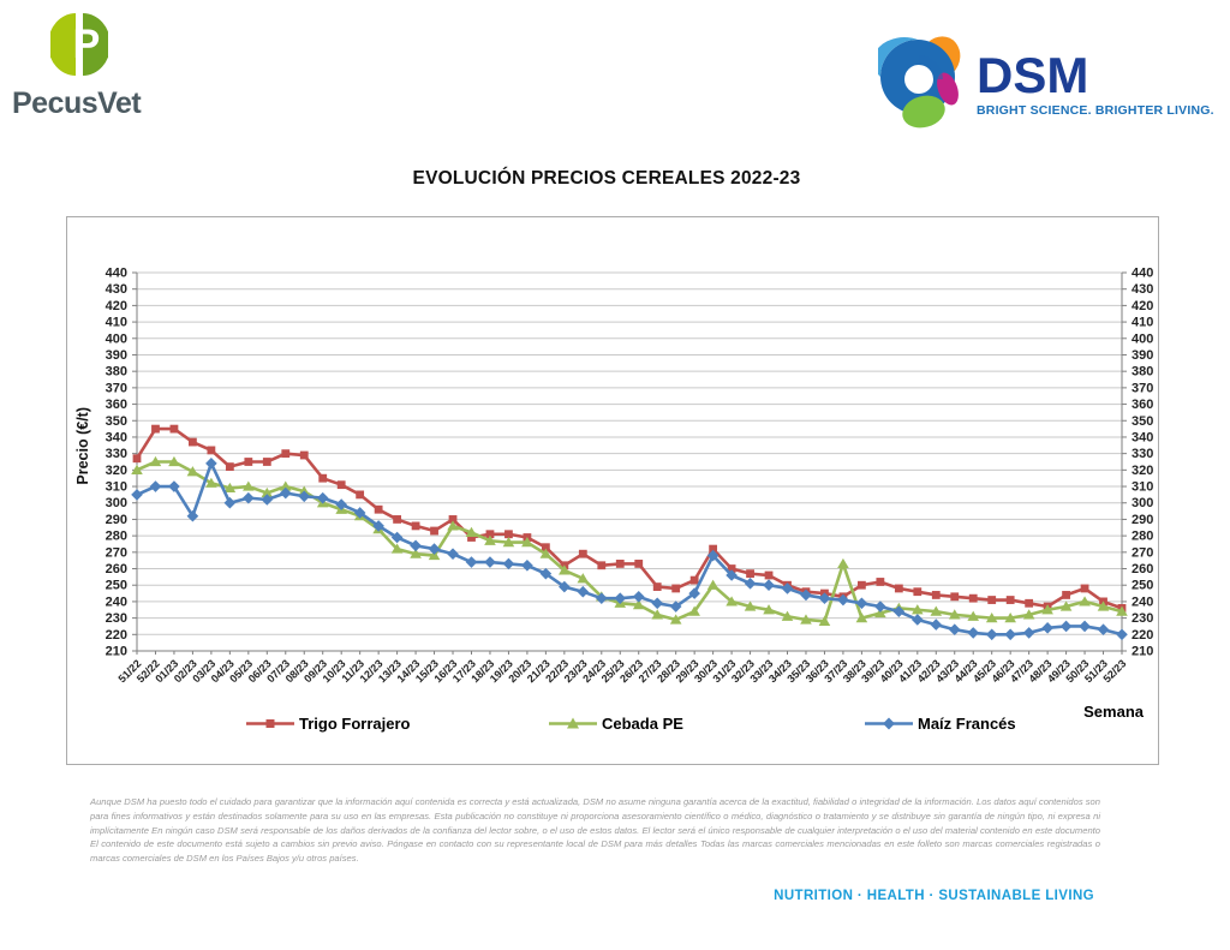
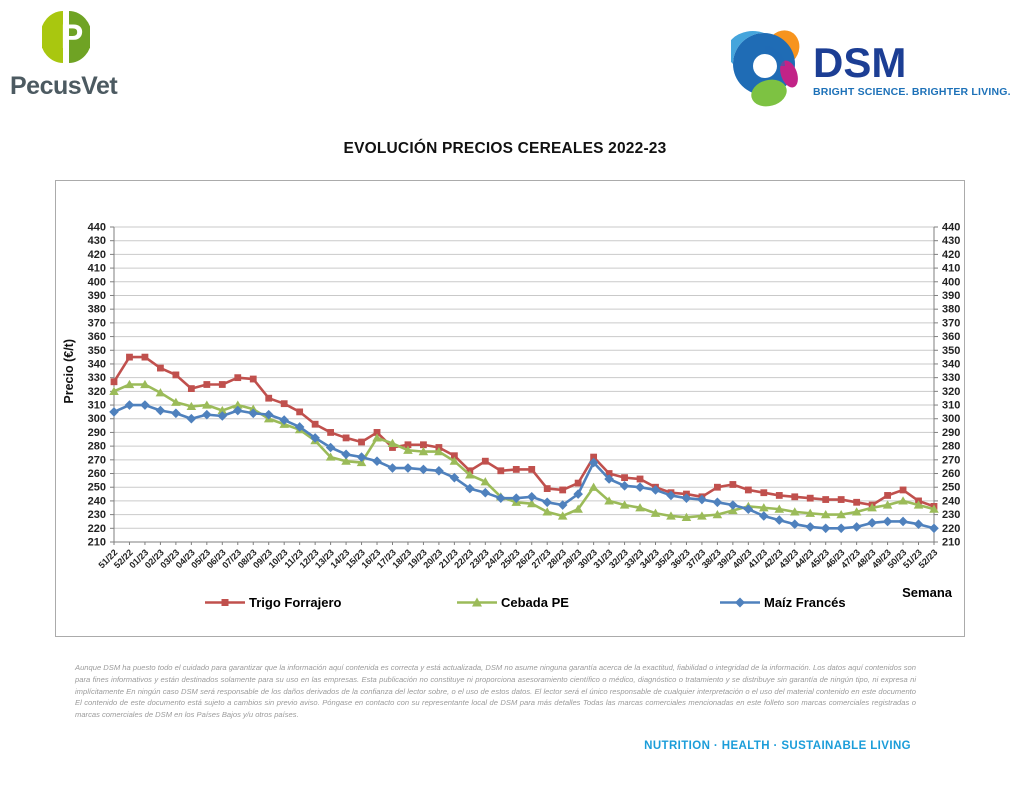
Maíz Francés/02/23: 292 -> 306
Maíz Francés/03/23: 324 -> 304
Cebada PE/37/23: 263 -> 229
